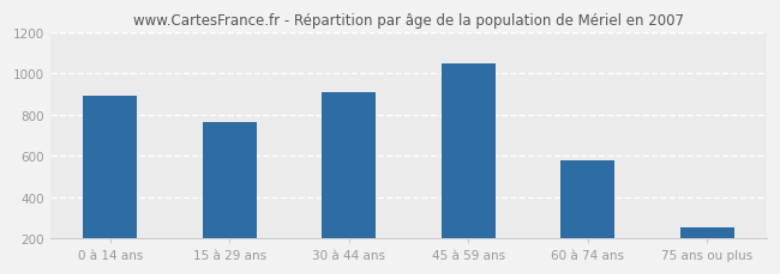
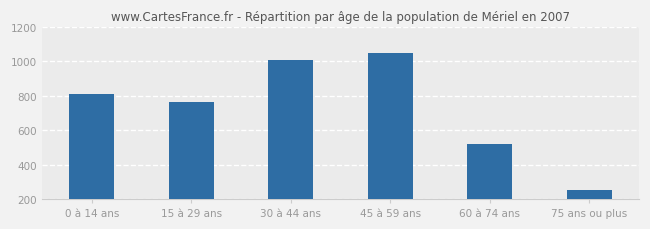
0 à 14 ans: 890 -> 810
30 à 44 ans: 910 -> 1010
60 à 74 ans: 580 -> 520
